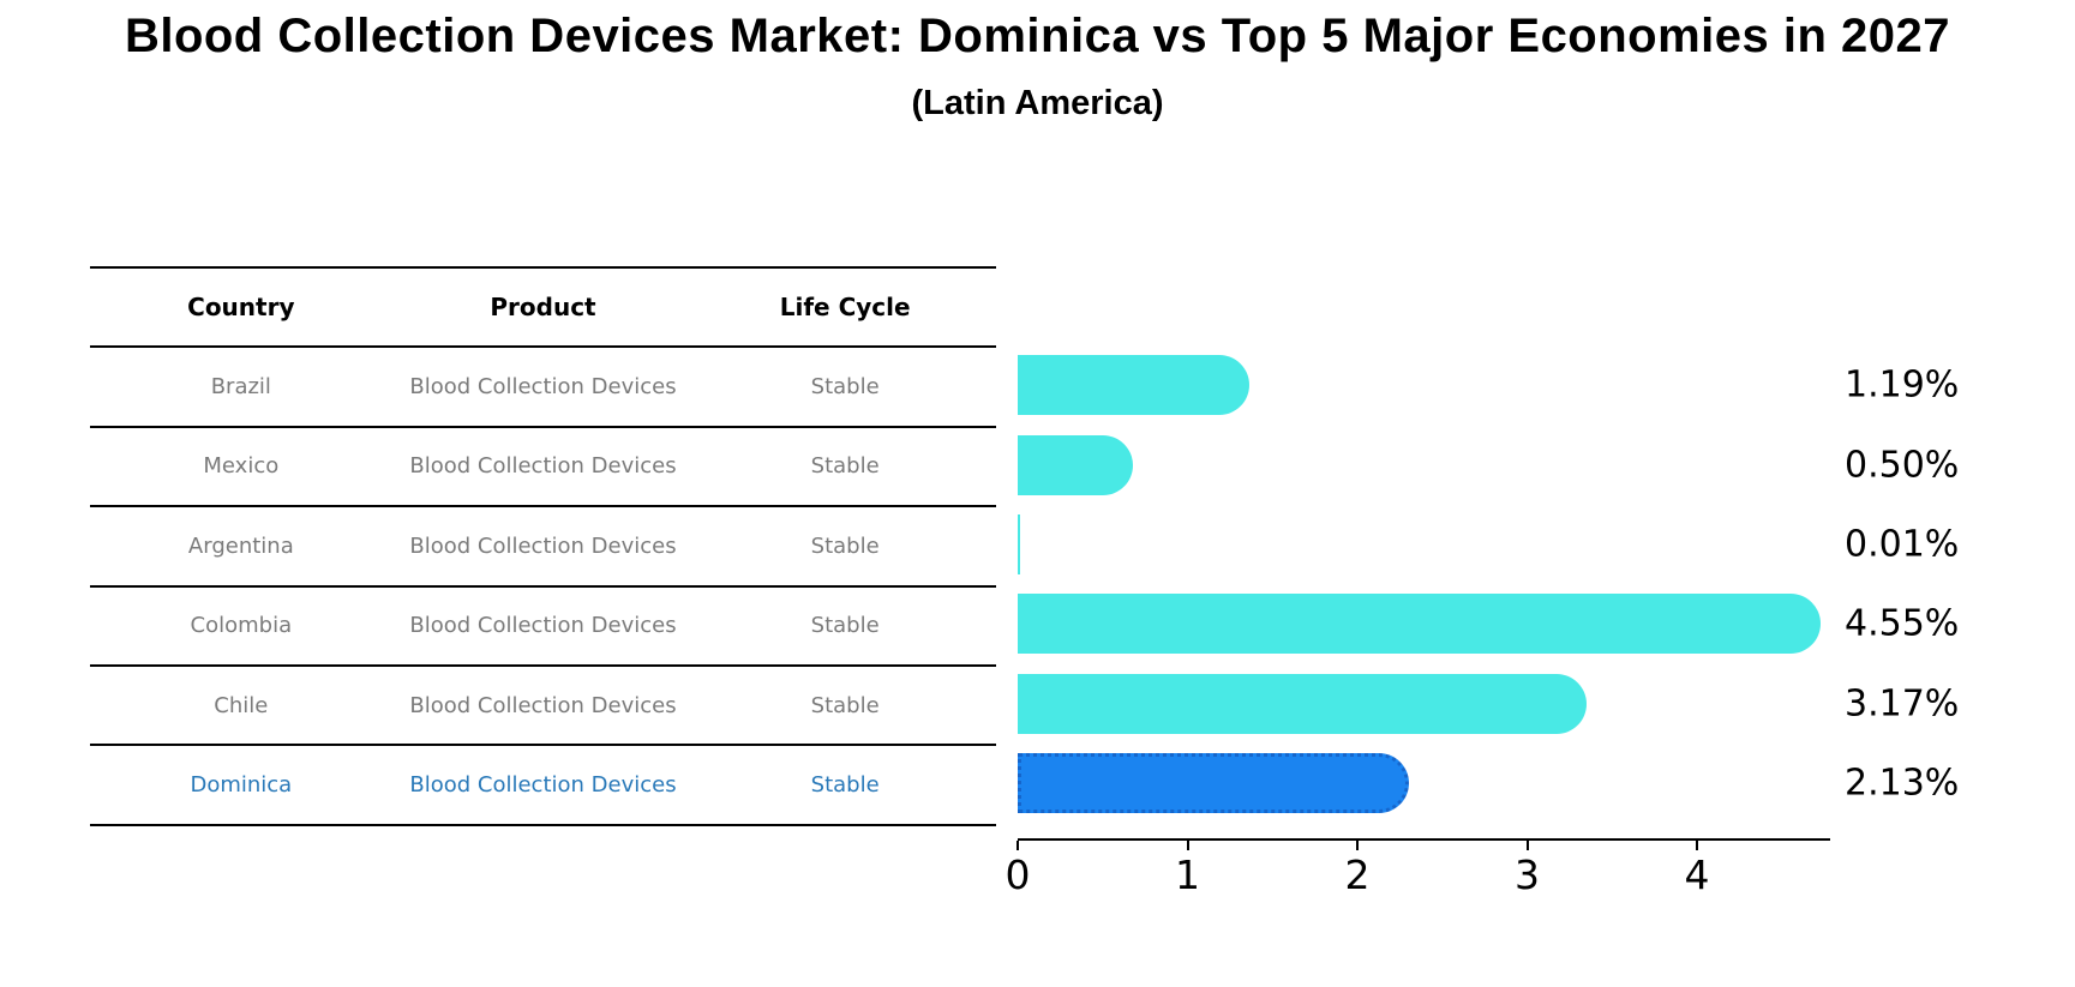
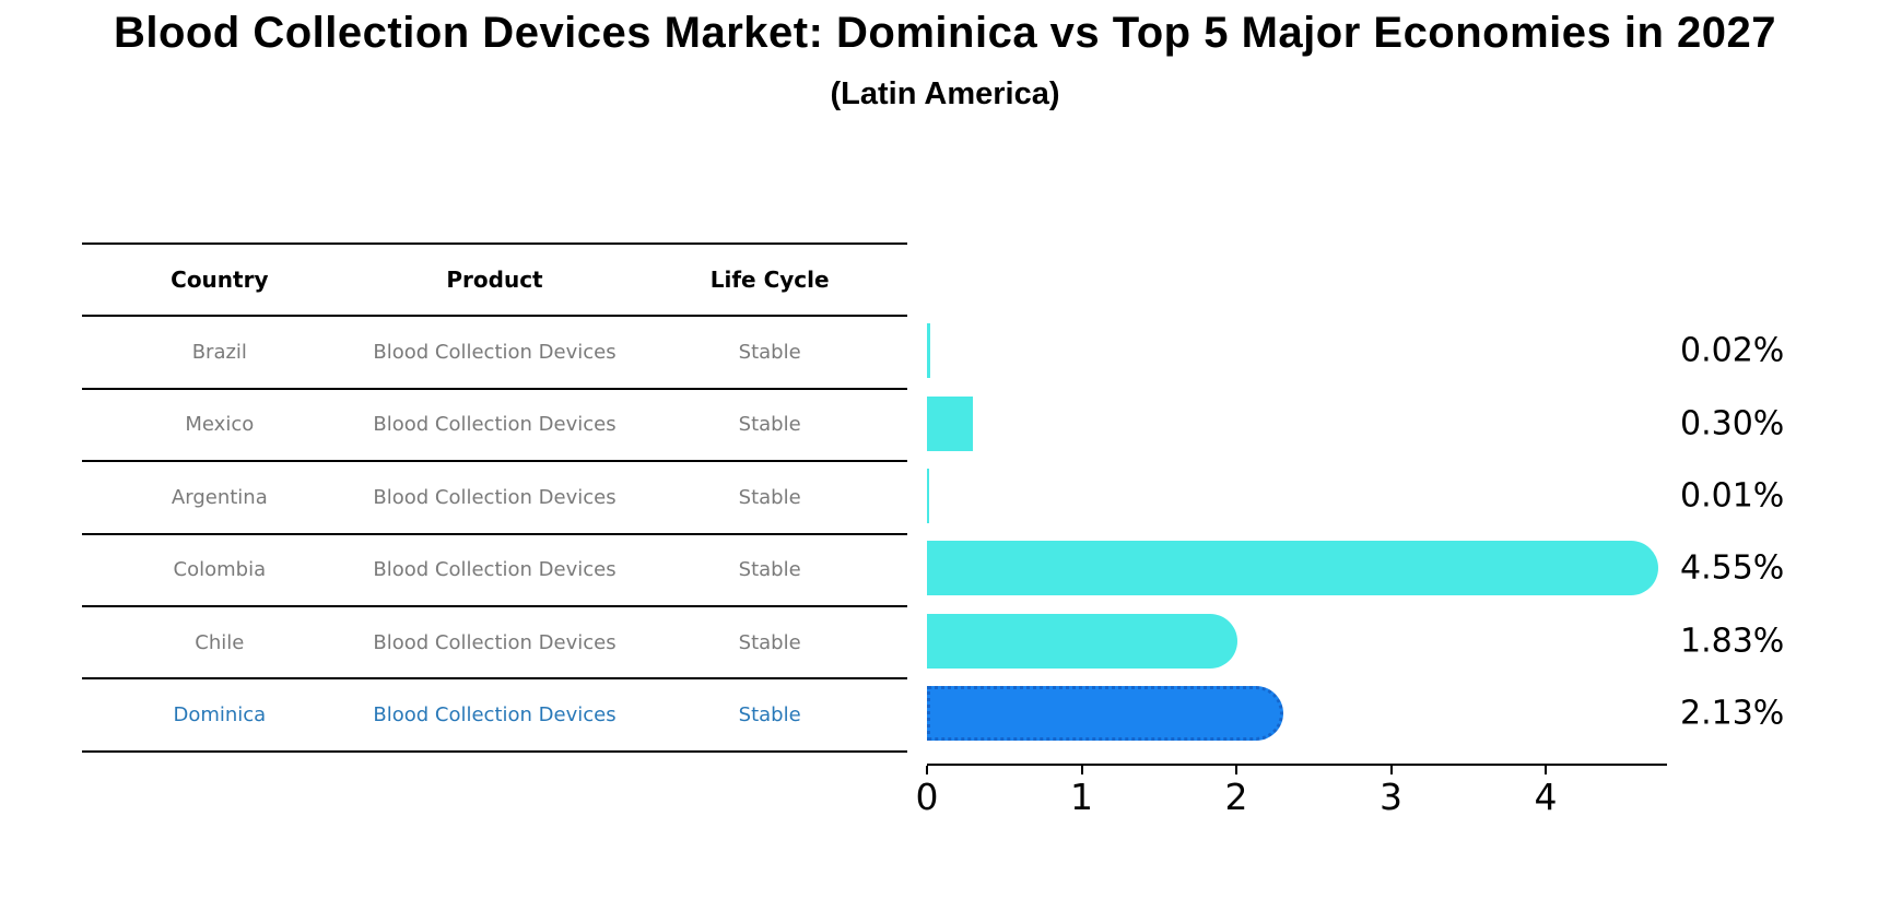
Brazil: 1.19% -> 0.02%
Mexico: 0.50% -> 0.30%
Chile: 3.17% -> 1.83%
